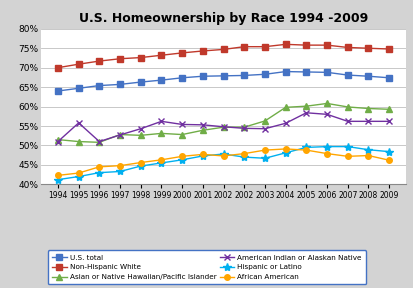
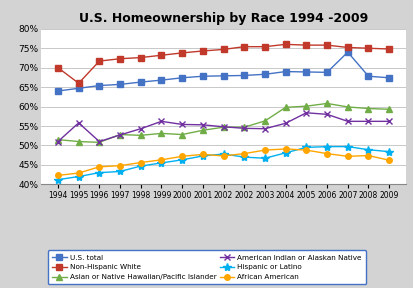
Non-Hispanic White/1995: 70.9% -> 66.0%
U.S. total/2007: 68.1% -> 74.0%
